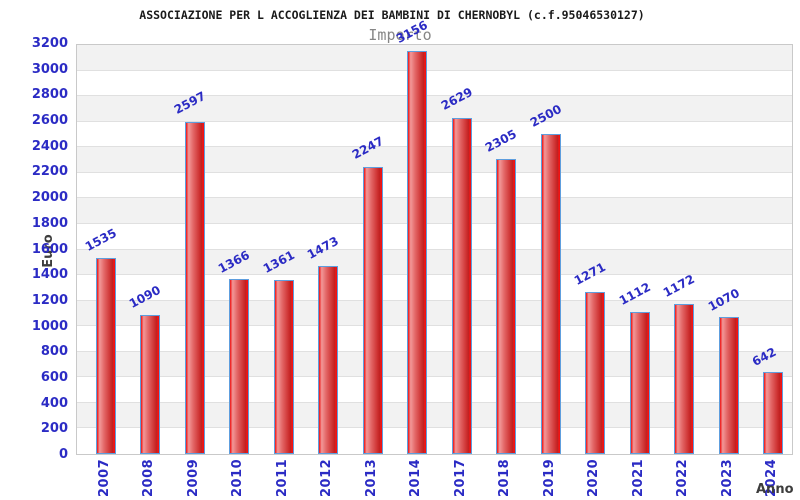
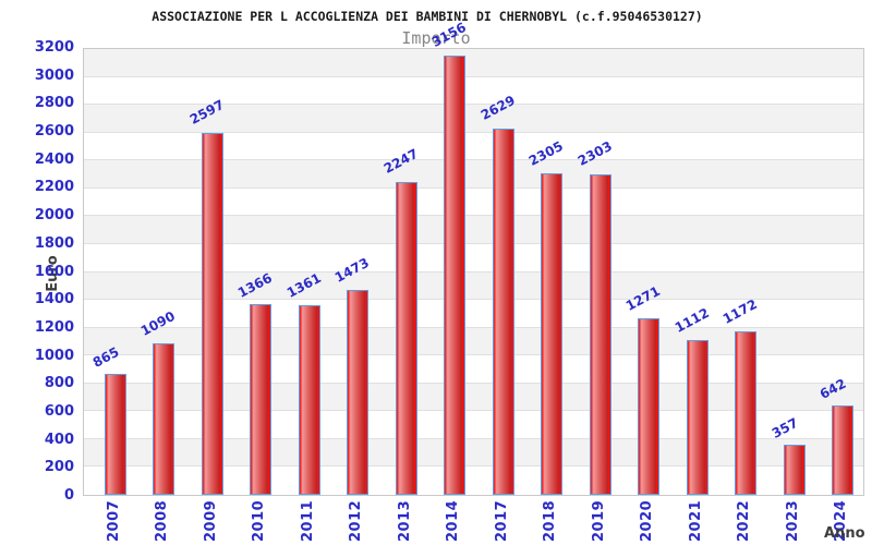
2007: 1535 -> 865
2019: 2500 -> 2303
2023: 1070 -> 357
